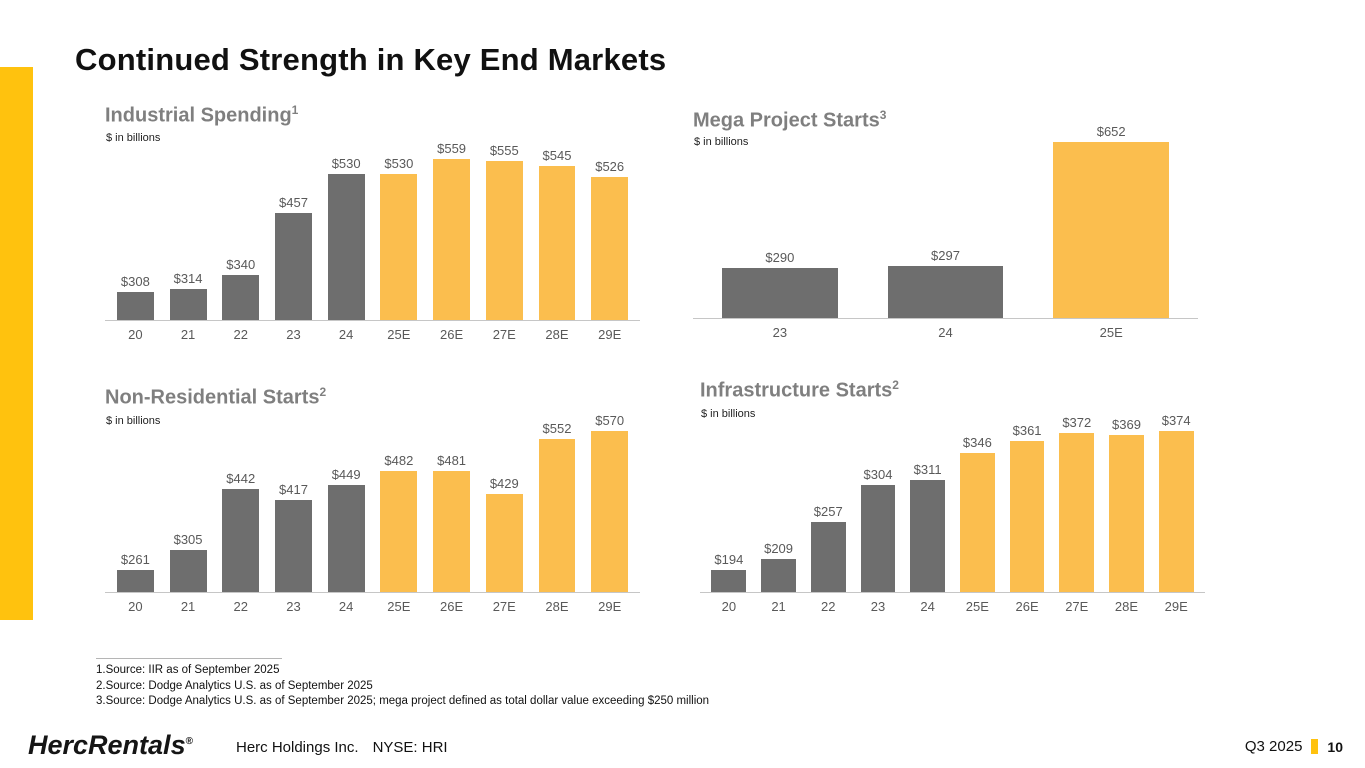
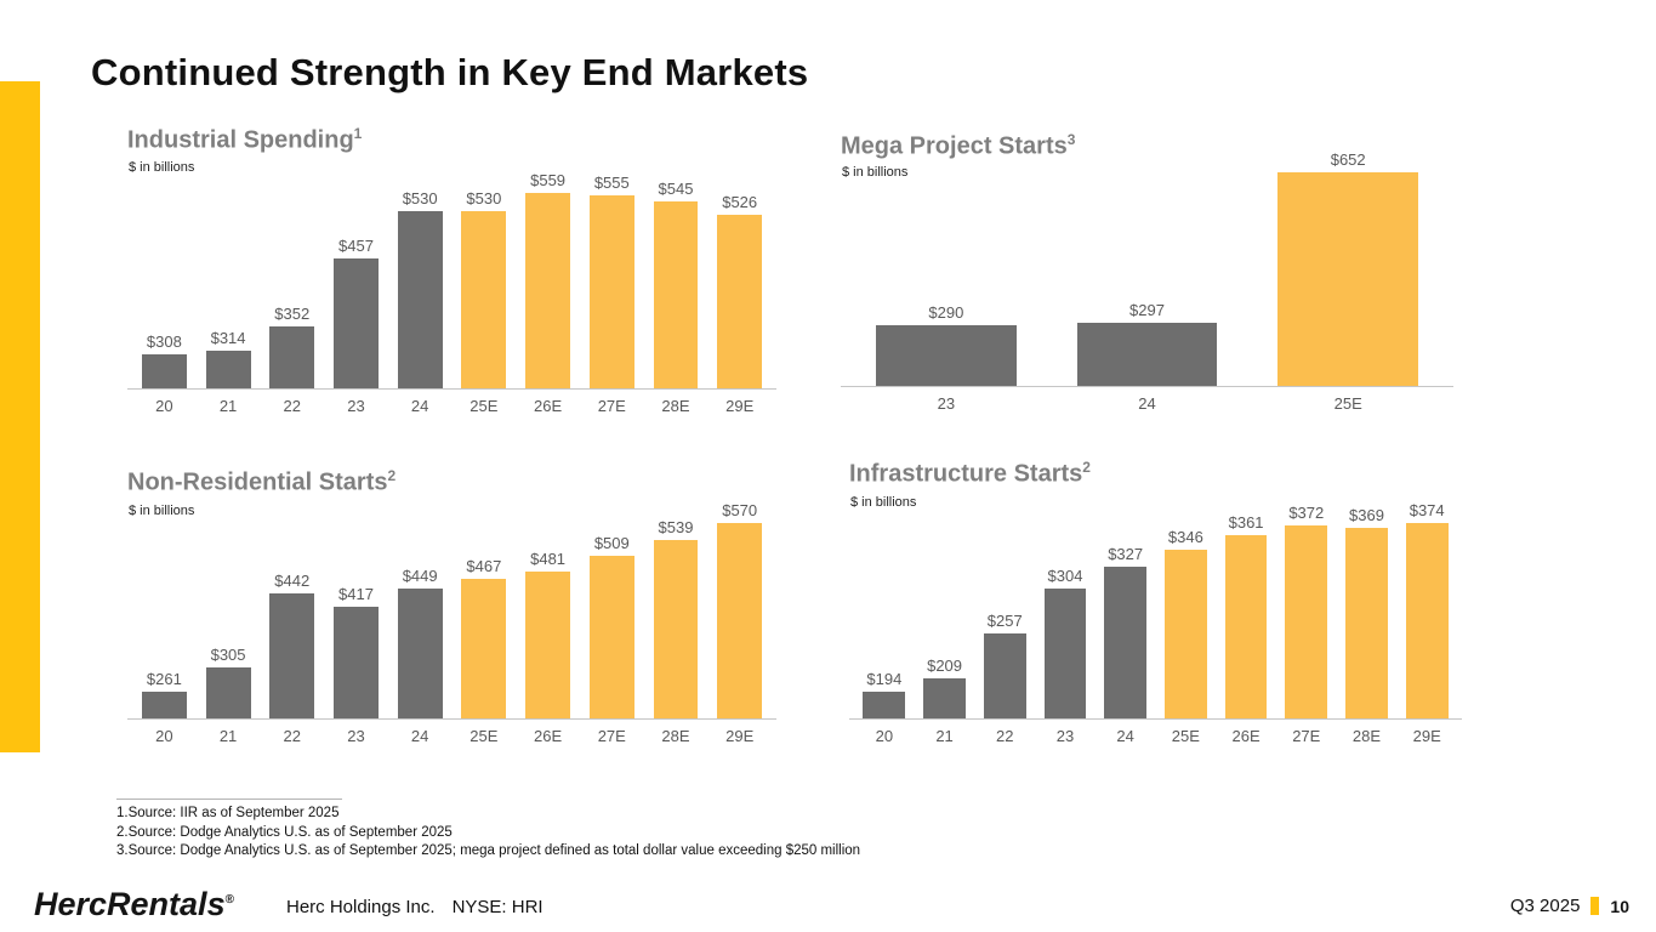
Industrial Spending/22: $340 -> $352
Non-Residential Starts/25E: $482 -> $467
Non-Residential Starts/27E: $429 -> $509
Non-Residential Starts/28E: $552 -> $539
Infrastructure Starts/24: $311 -> $327
